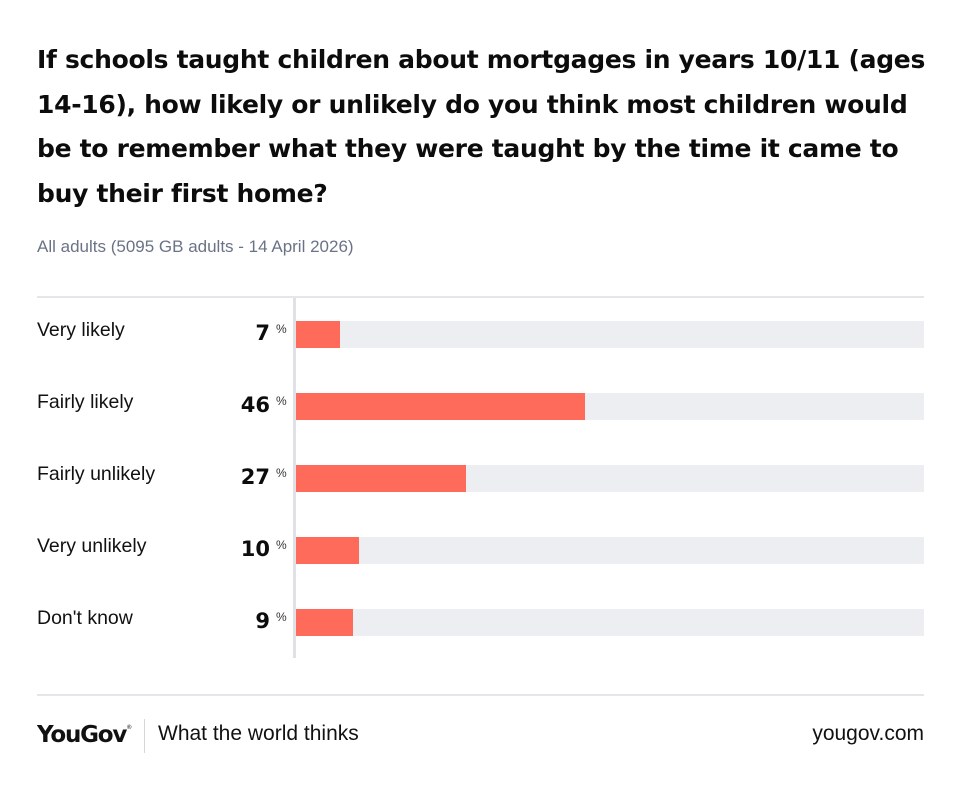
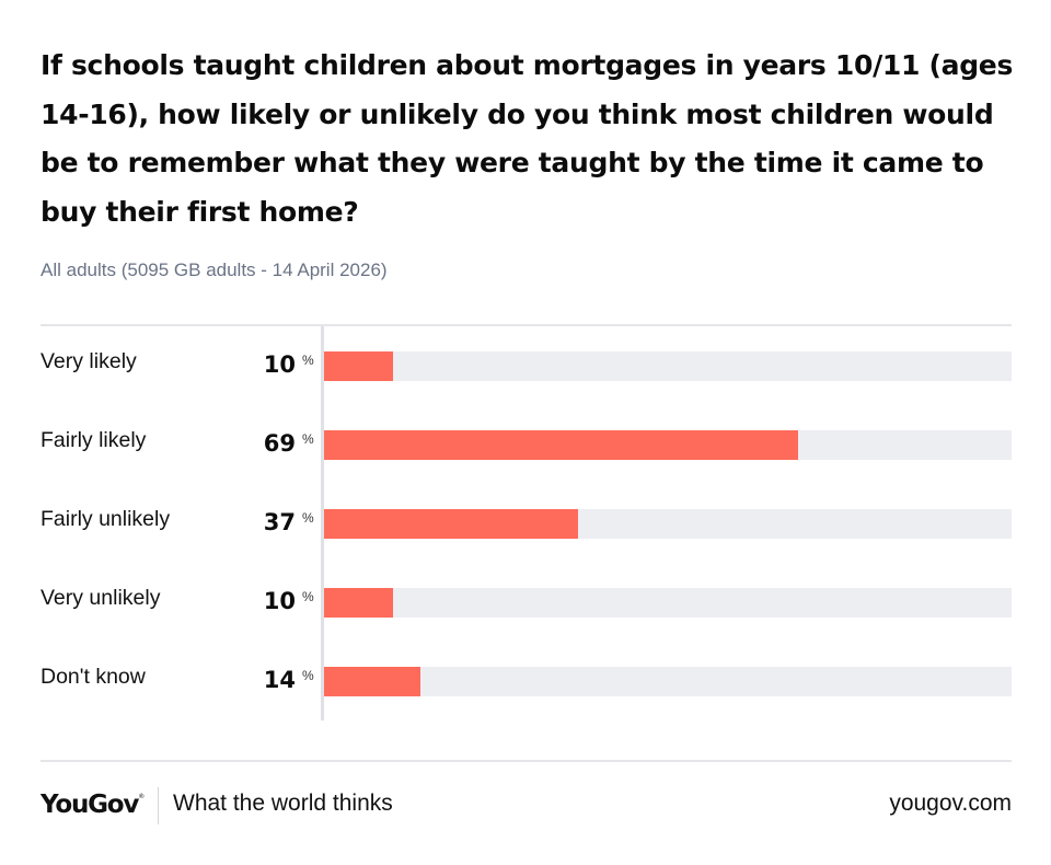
Very likely: 7 -> 10
Fairly likely: 46 -> 69
Fairly unlikely: 27 -> 37
Don't know: 9 -> 14
